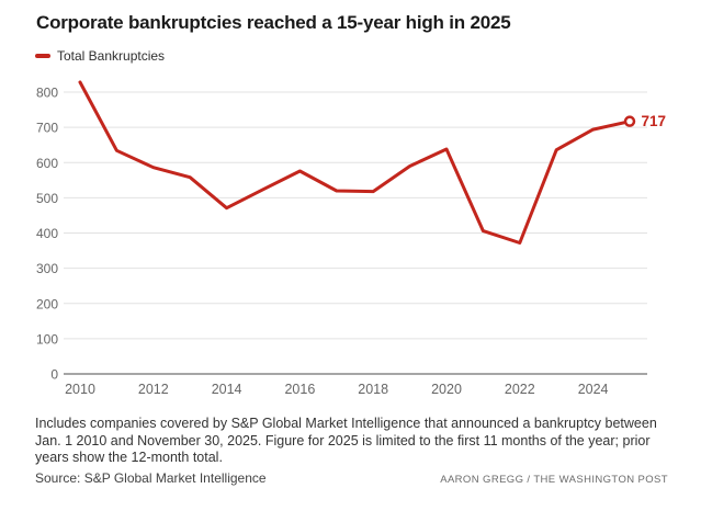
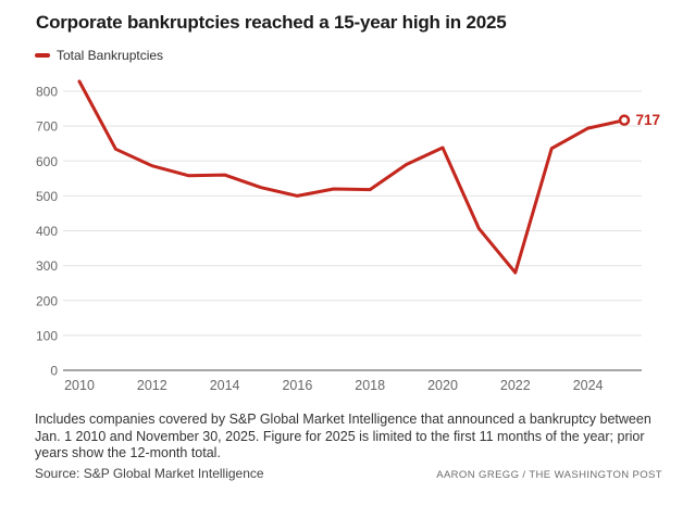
2014: 470 -> 560
2016: 580 -> 500
2022: 370 -> 280
